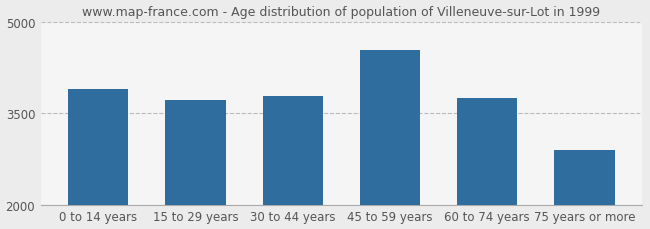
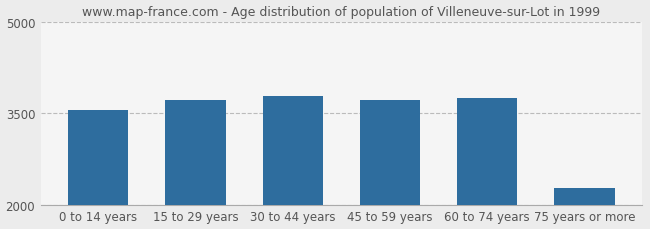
0 to 14 years: 3900 -> 3560
45 to 59 years: 4540 -> 3720
75 years or more: 2900 -> 2280
